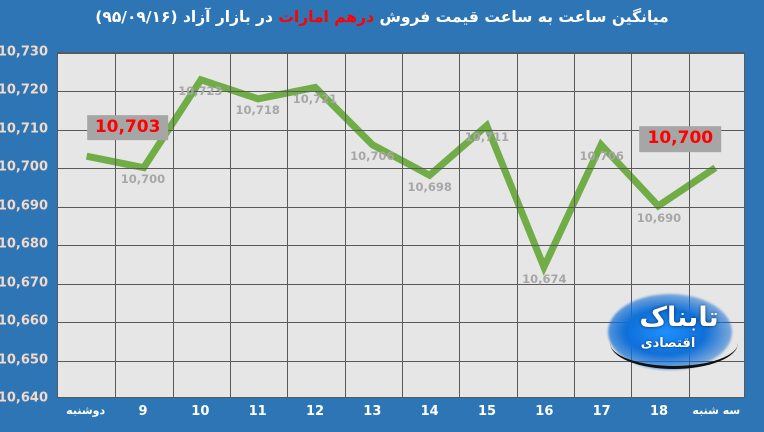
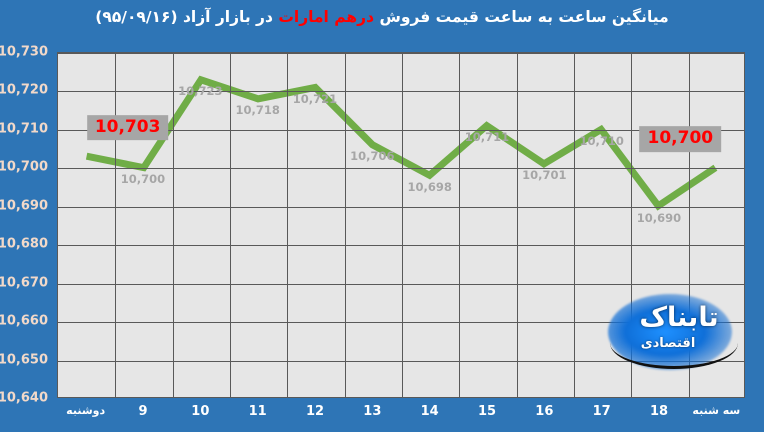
16: 10,674 -> 10,701
17: 10,706 -> 10,710
